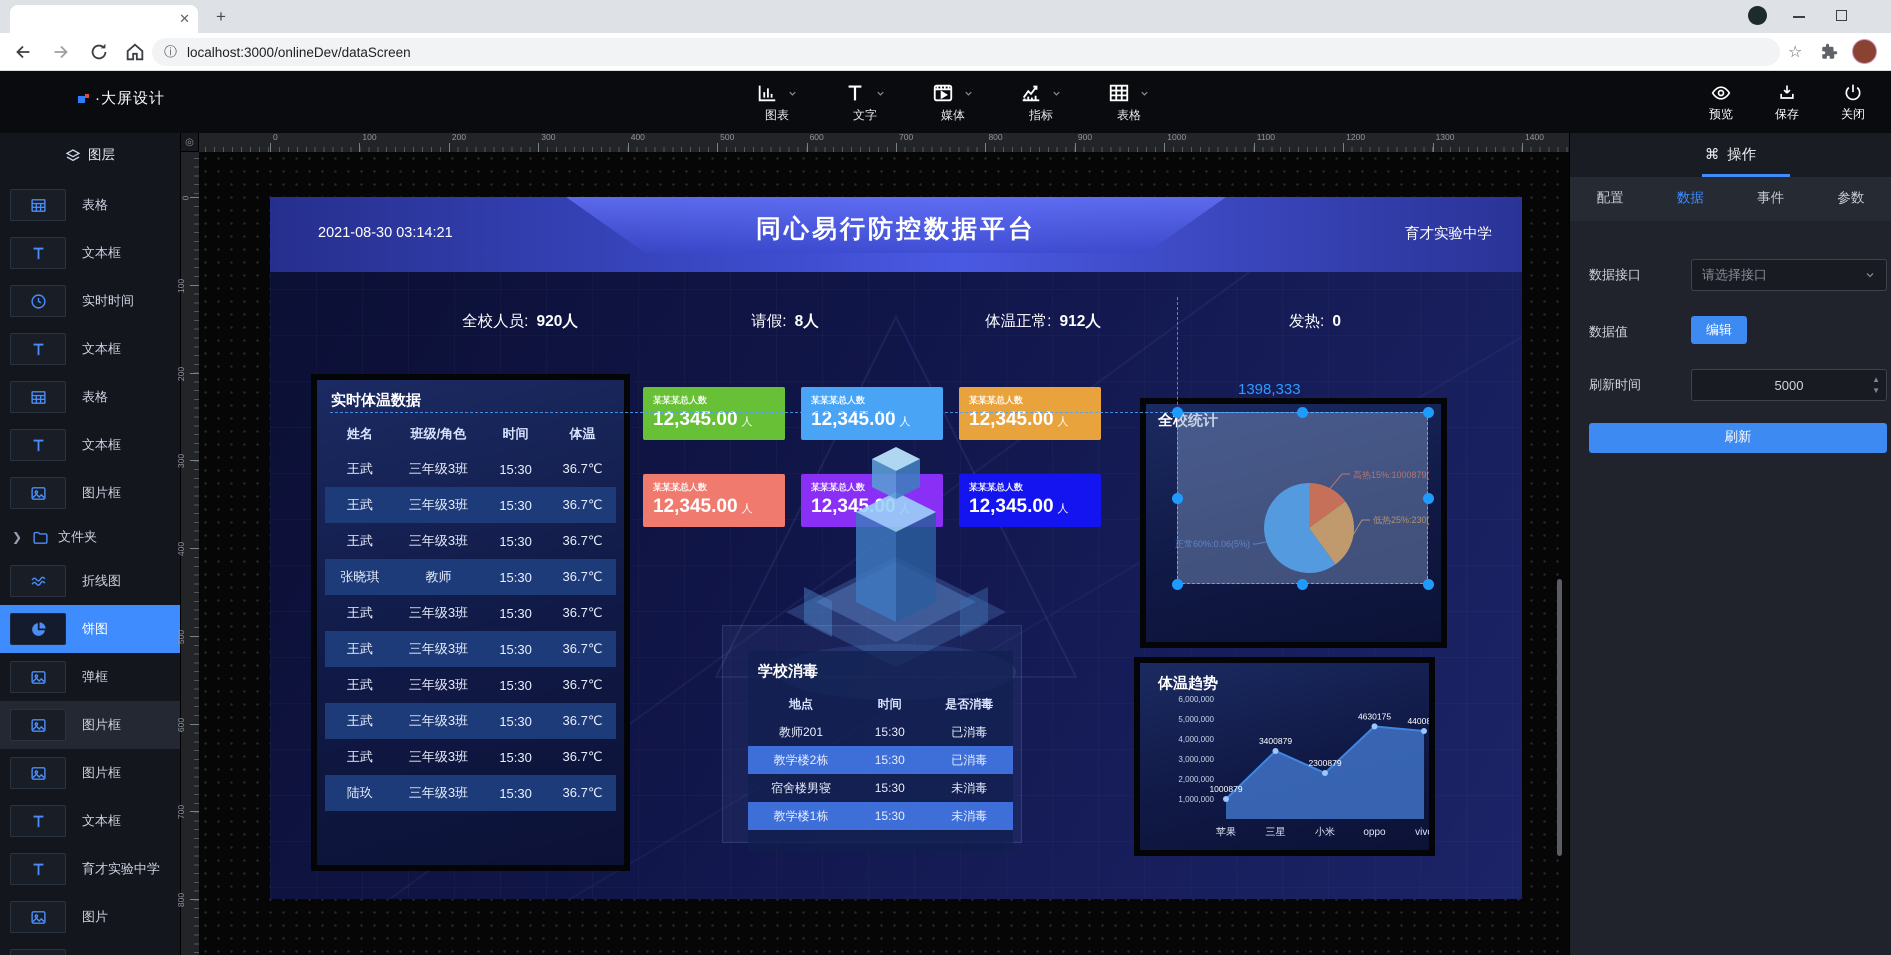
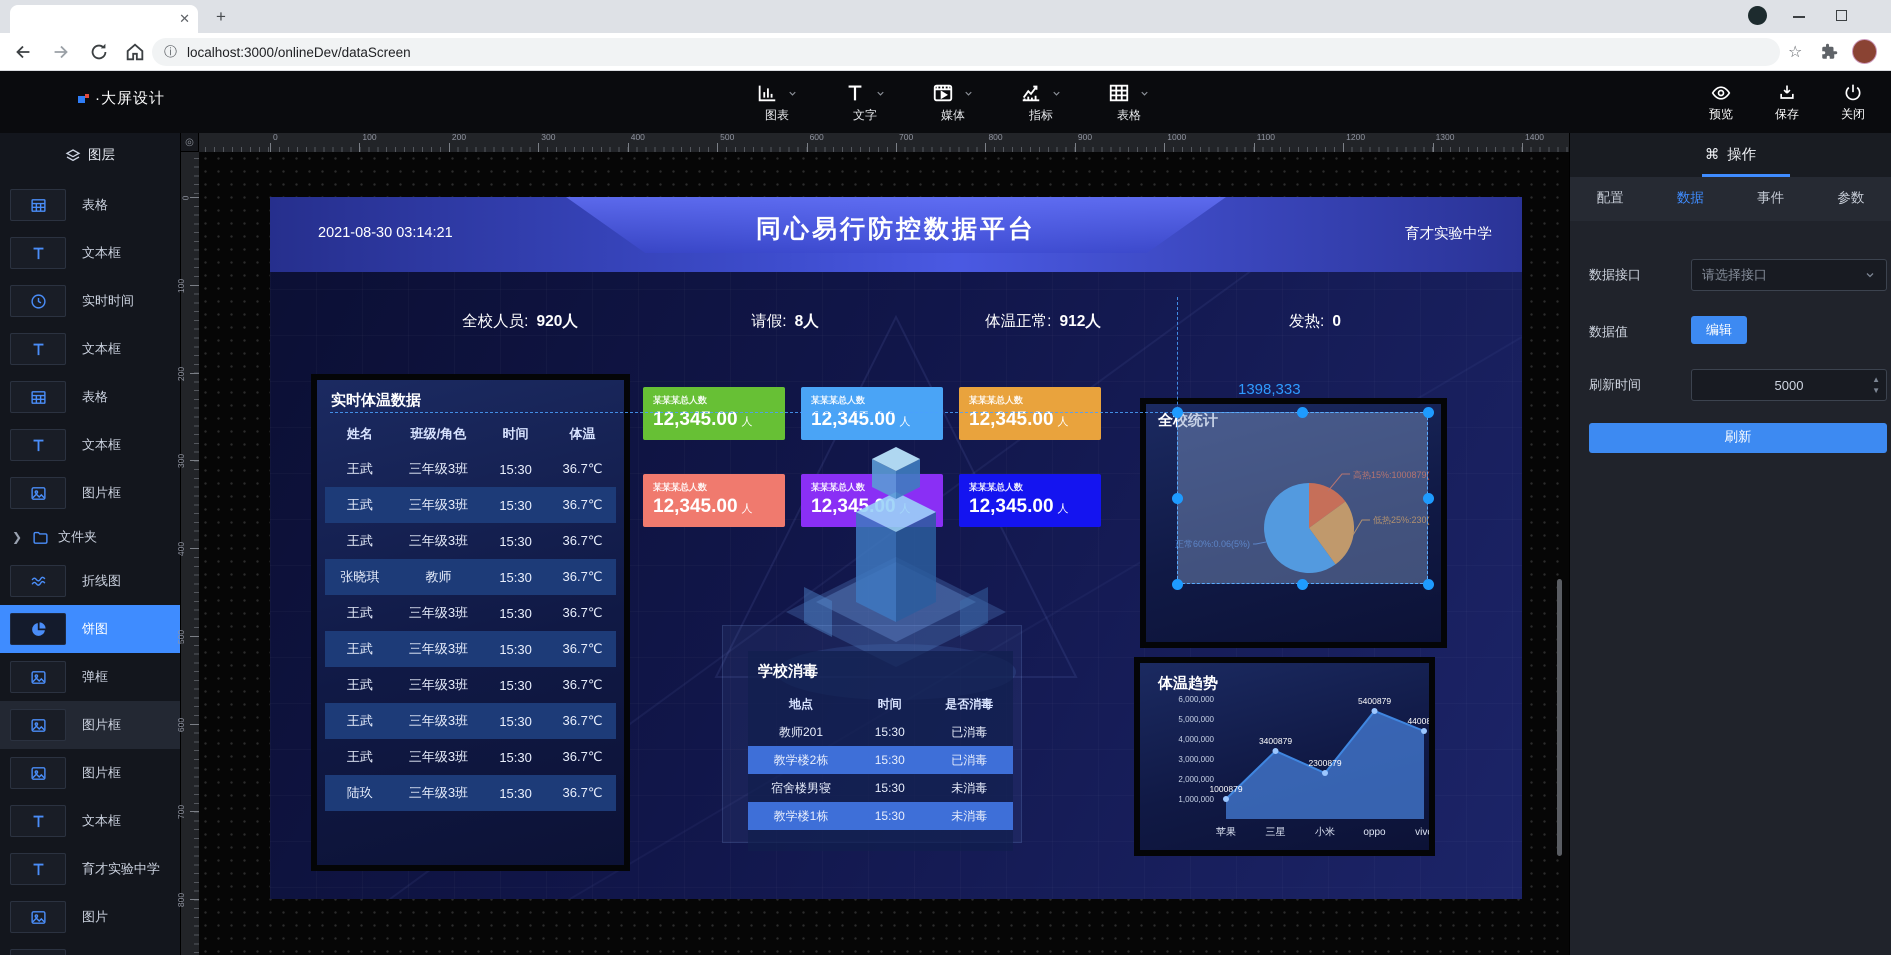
体温趋势/oppo: 4630175 -> 5400879
